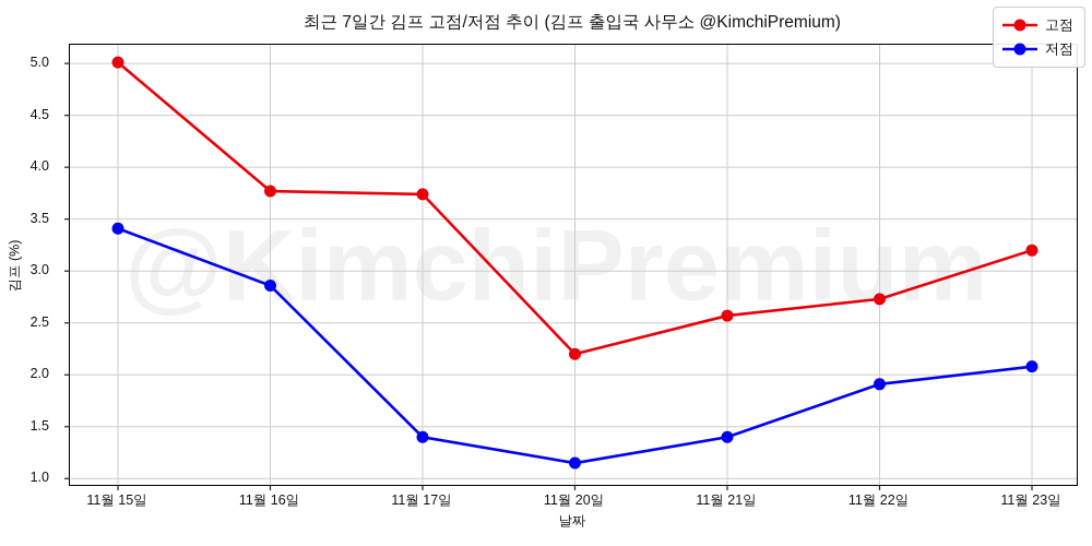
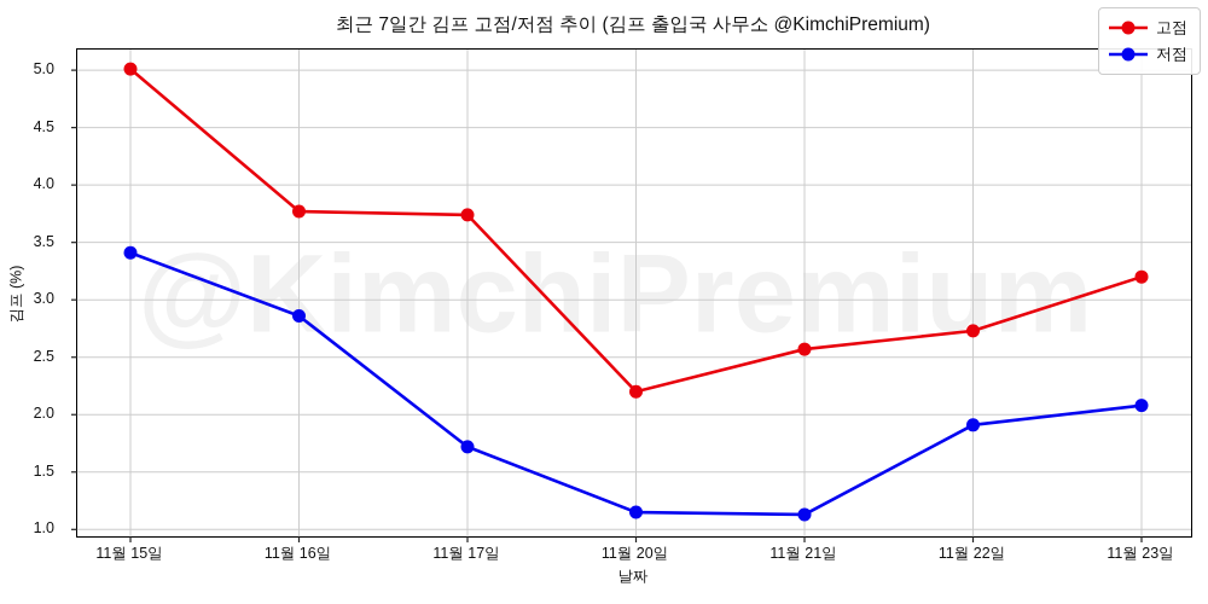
저점/11월 17일: 1.4 -> 1.7
저점/11월 21일: 1.4 -> 1.1
